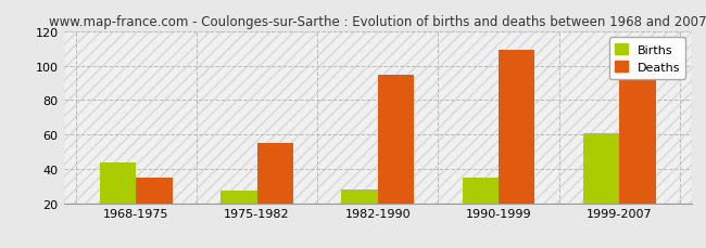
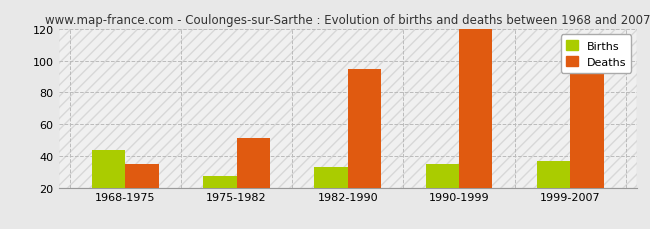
Deaths/1975-1982: 55 -> 51
Births/1982-1990: 28 -> 33
Deaths/1990-1999: 109 -> 120
Births/1999-2007: 61 -> 37
